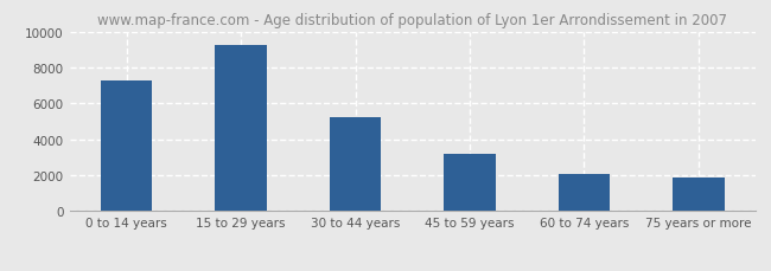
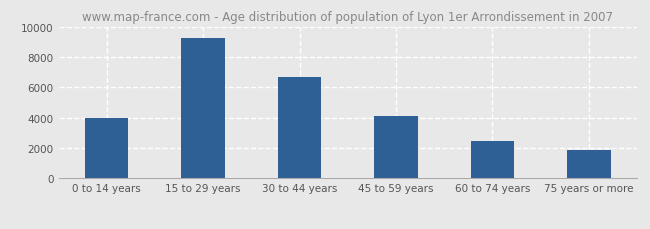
0 to 14 years: 7300 -> 4000
30 to 44 years: 5200 -> 6600
45 to 59 years: 3200 -> 4100
60 to 74 years: 2100 -> 2500
